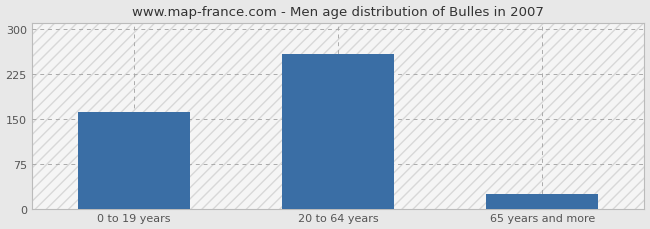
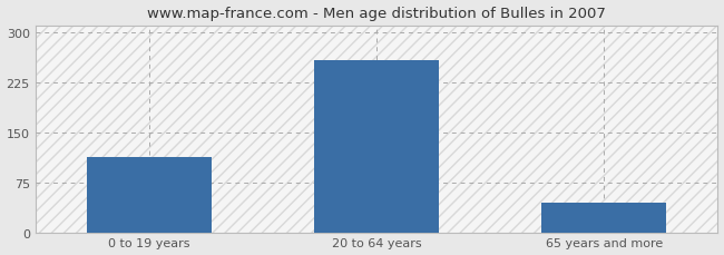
0 to 19 years: 162 -> 113
65 years and more: 24 -> 45
